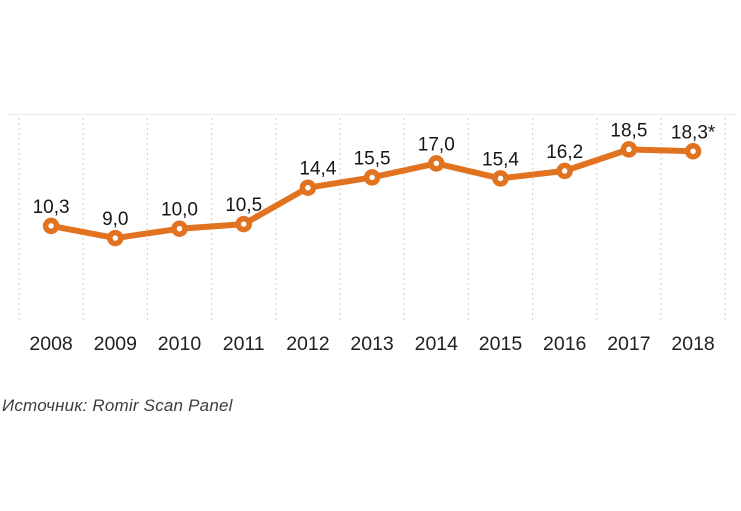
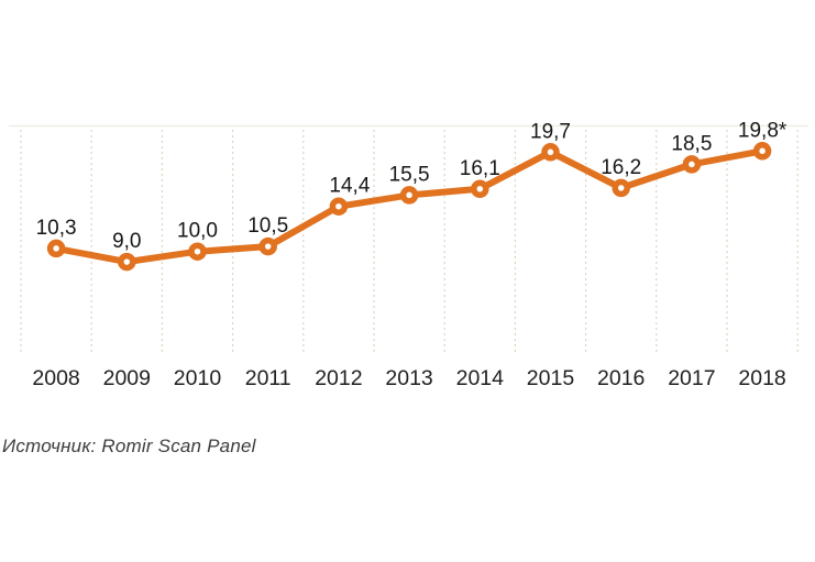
2014: 17,0 -> 16,1
2015: 15,4 -> 19,7
2018: 18,3 -> 19,8
